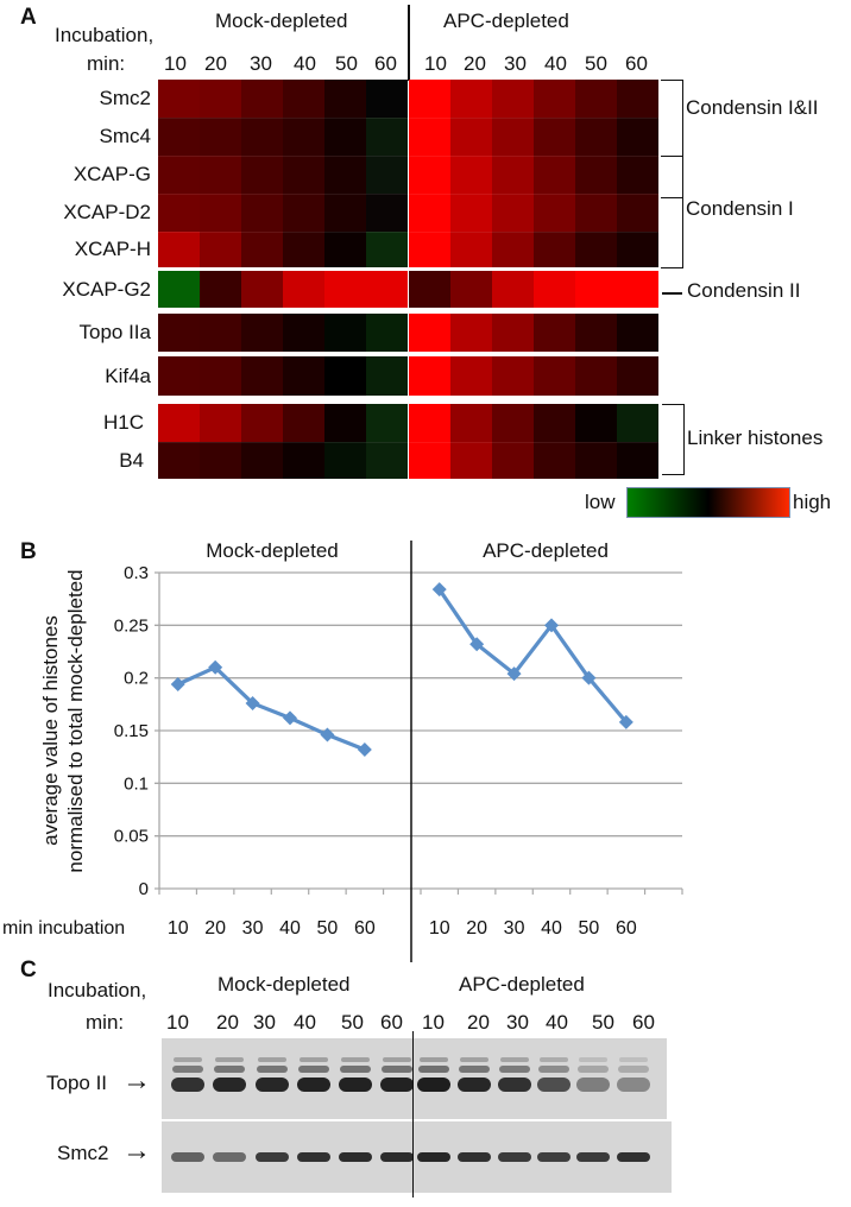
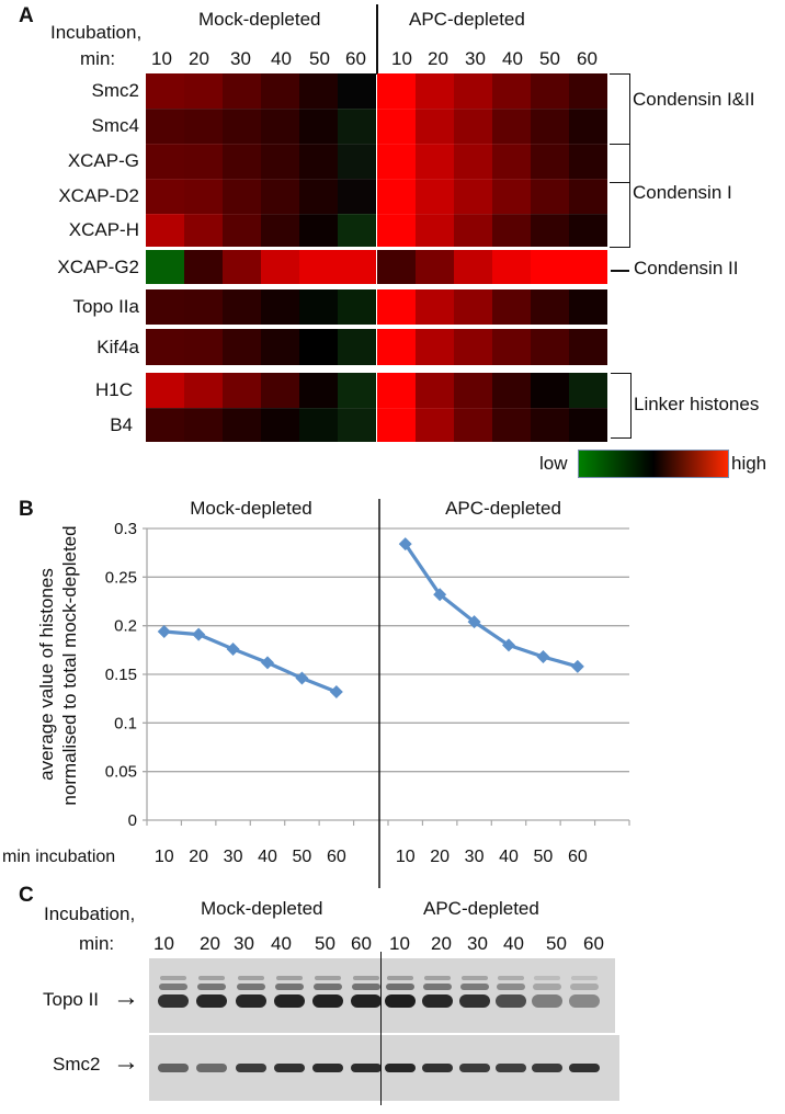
Mock-depleted/20: 0.21 -> 0.19
APC-depleted/40: 0.25 -> 0.18
APC-depleted/50: 0.20 -> 0.17
